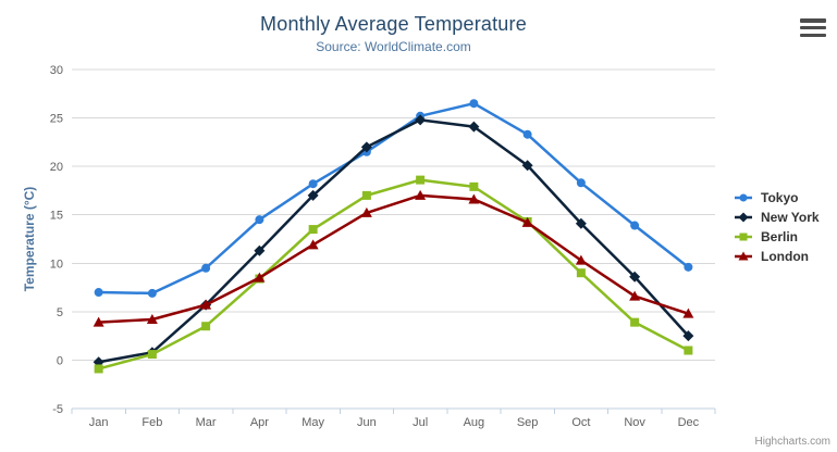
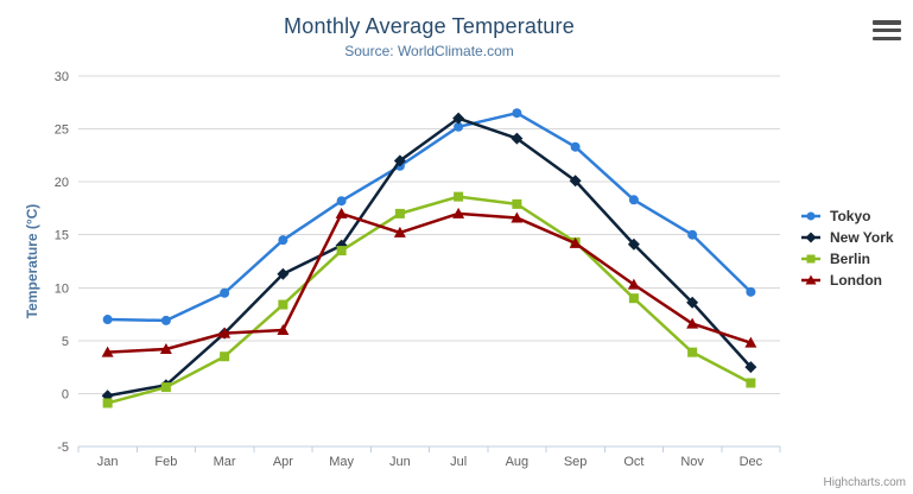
London/Apr: 8 -> 6
New York/May: 17 -> 14
London/May: 12 -> 17
New York/Jul: 25 -> 26
Tokyo/Nov: 14 -> 15
